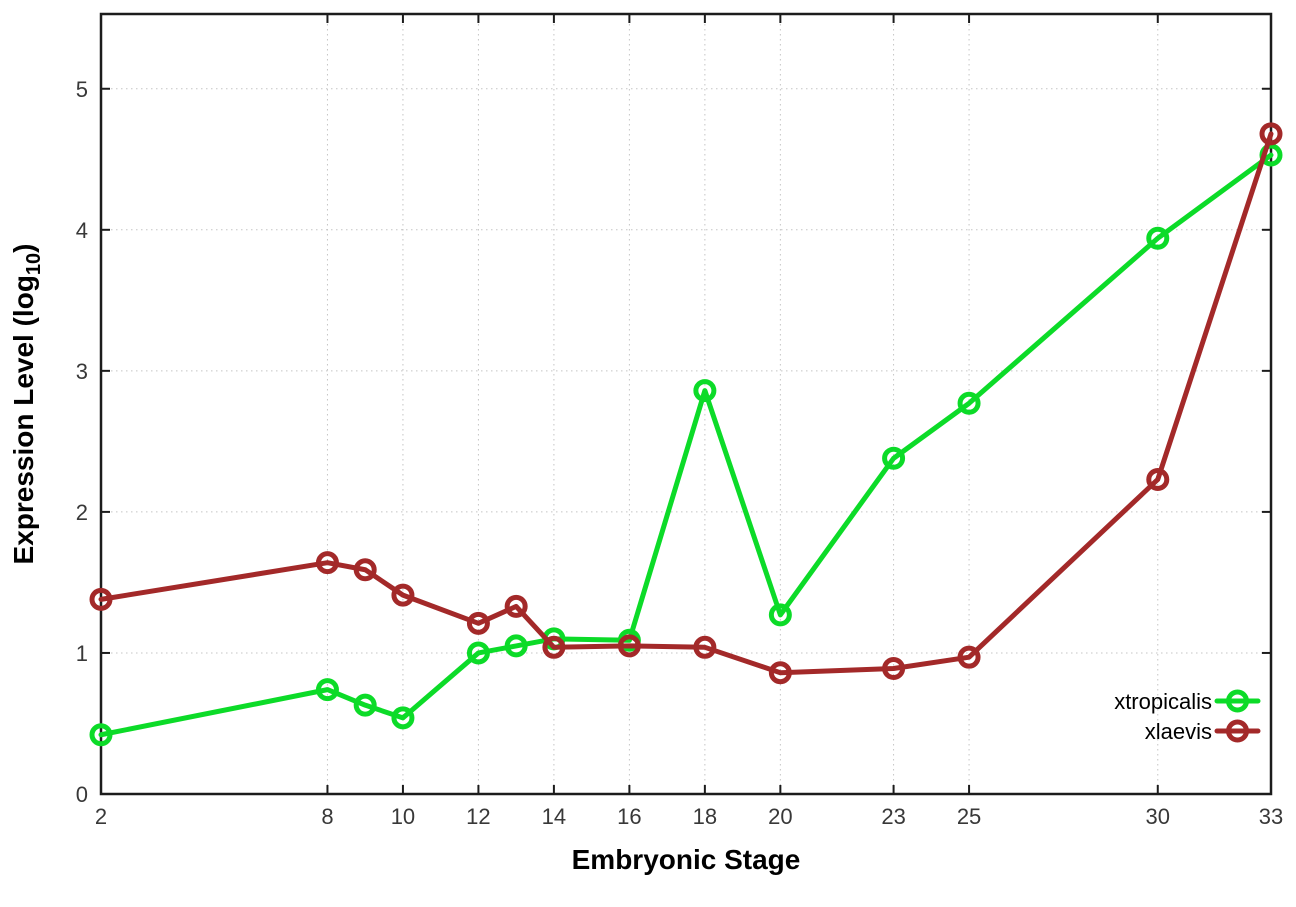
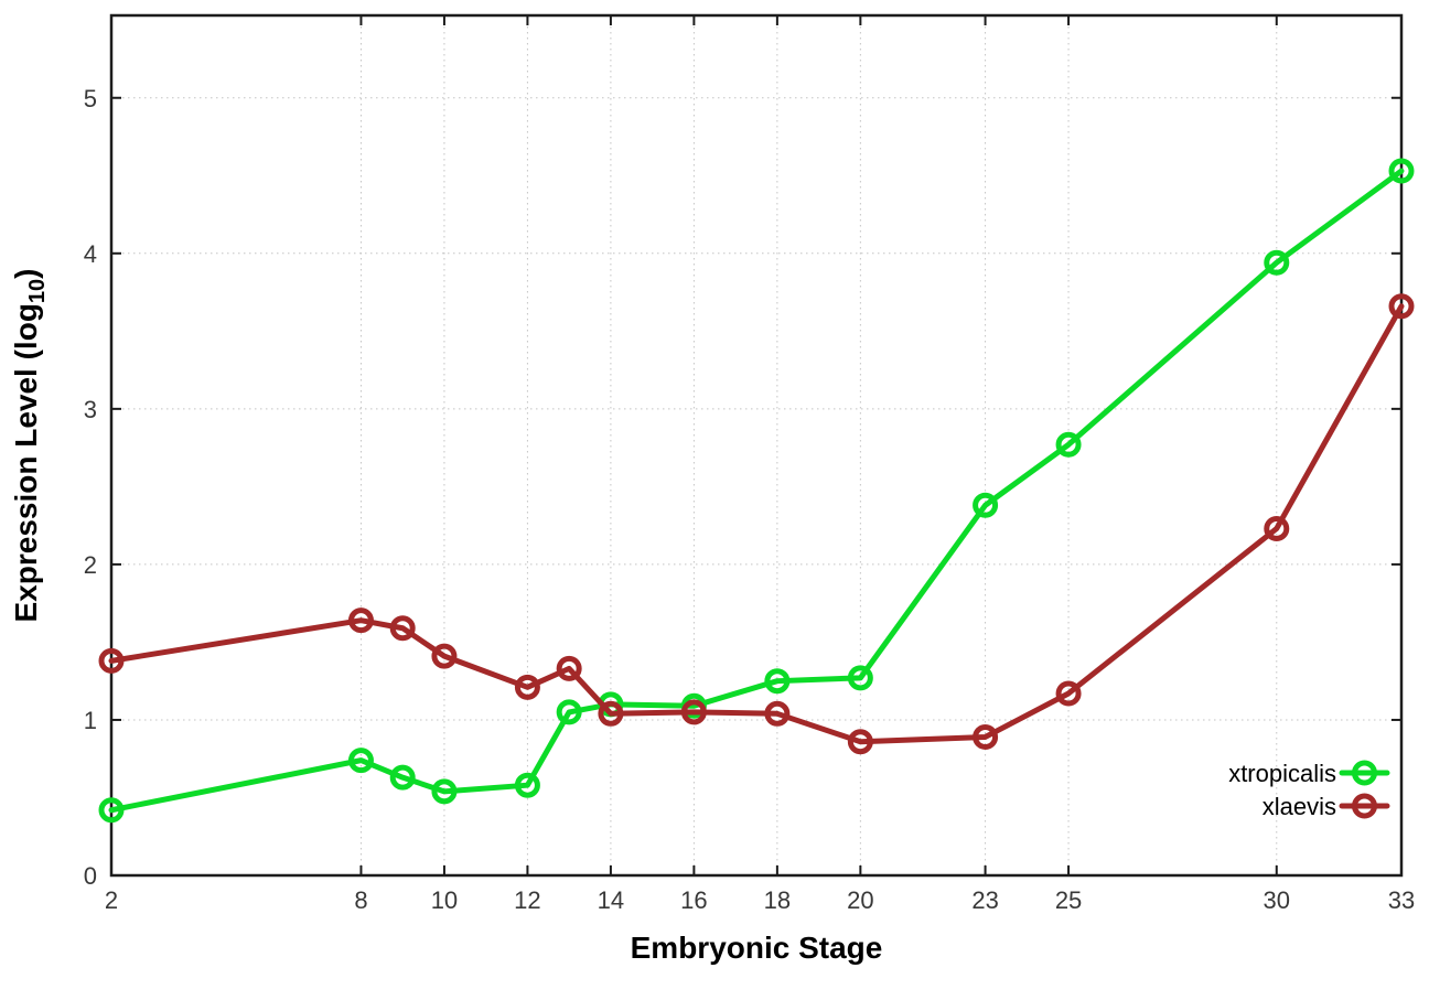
xtropicalis/12: 1.00 -> 0.58
xtropicalis/18: 2.86 -> 1.25
xlaevis/25: 0.97 -> 1.17
xlaevis/33: 4.68 -> 3.66
